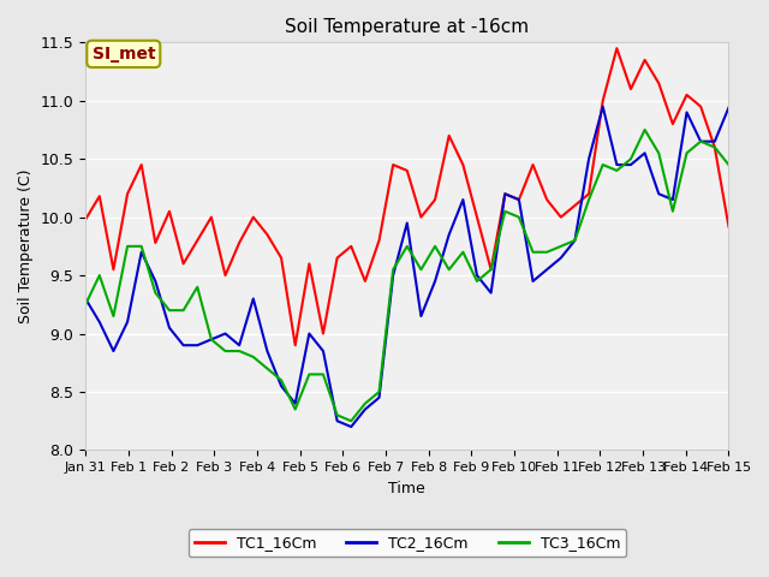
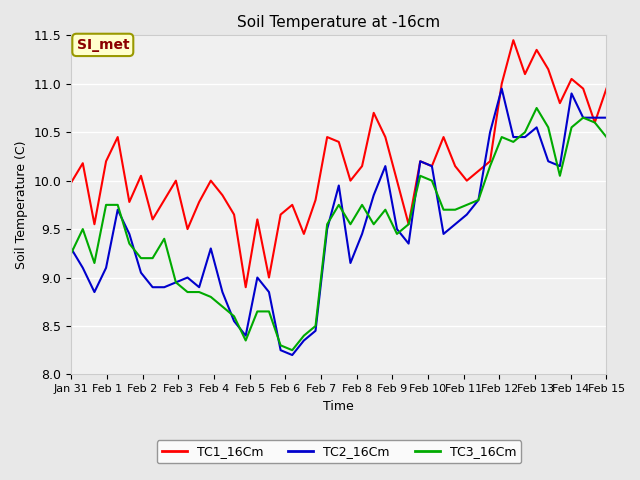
TC1_16Cm/Feb 15: 9.92 -> 10.95
TC2_16Cm/Feb 15: 10.94 -> 10.65
